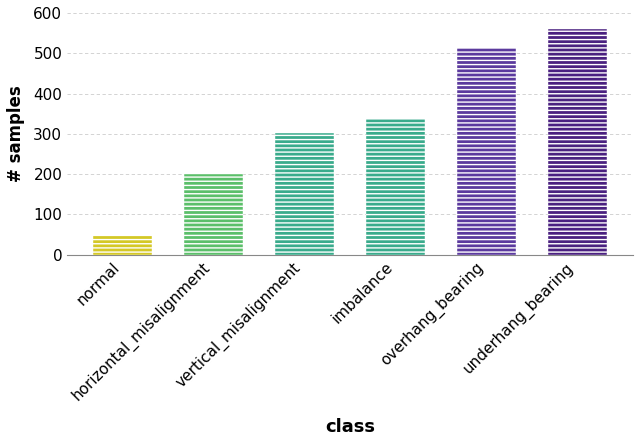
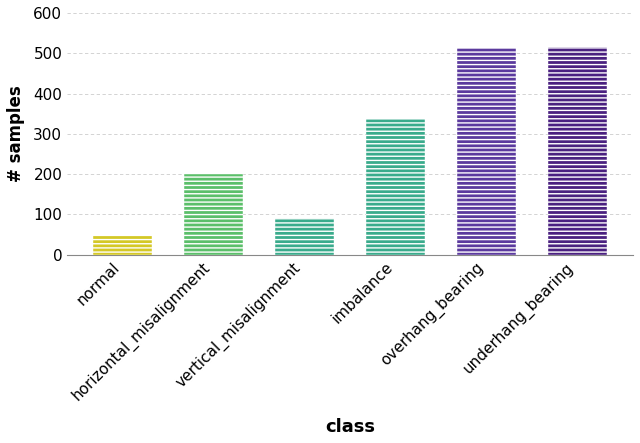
vertical_misalignment: 302 -> 90
underhang_bearing: 560 -> 515
